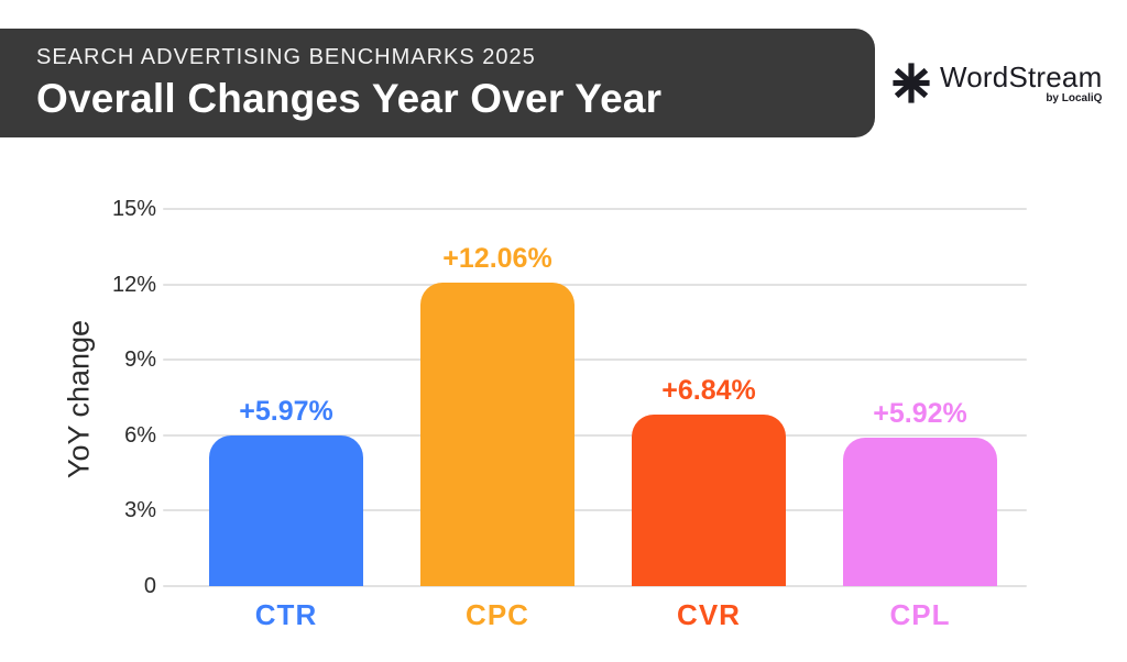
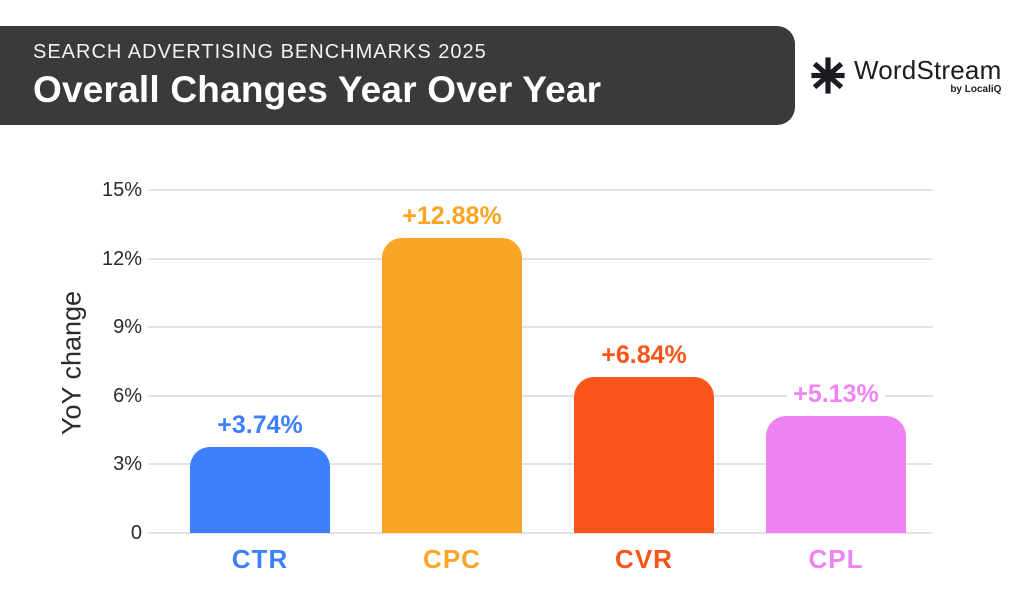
CTR: +5.97% -> +3.74%
CPC: +12.06% -> +12.88%
CPL: +5.92% -> +5.13%
